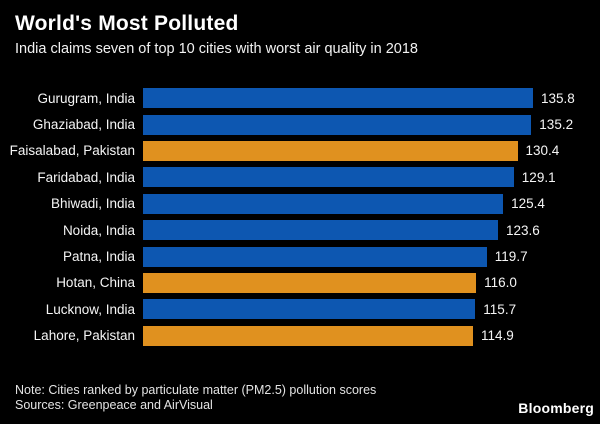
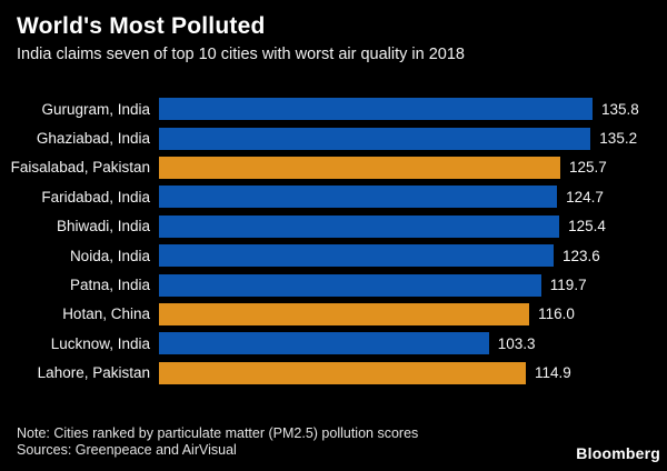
Faisalabad, Pakistan: 130.4 -> 125.7
Faridabad, India: 129.1 -> 124.7
Lucknow, India: 115.7 -> 103.3
